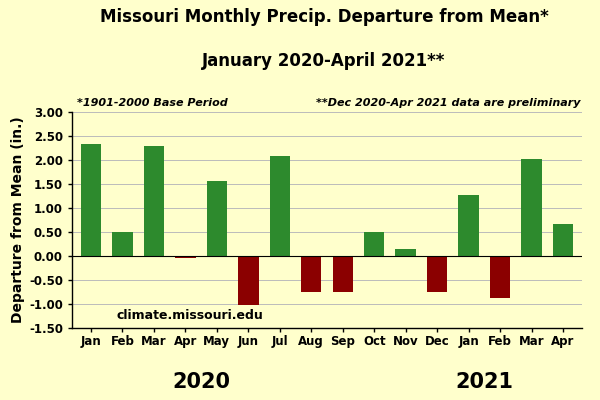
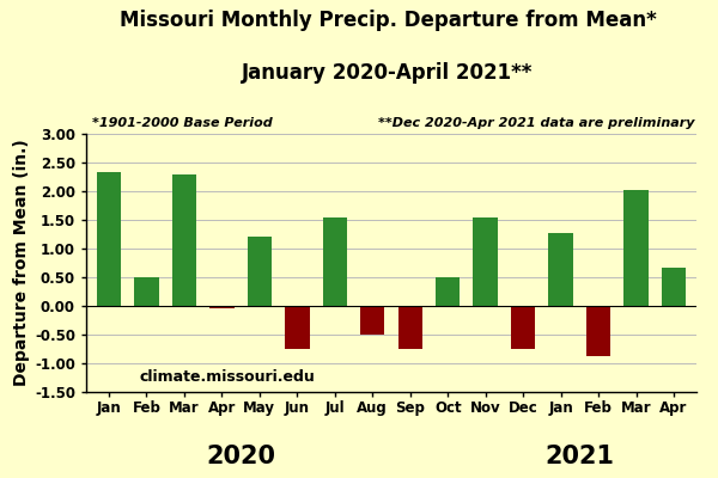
May: 1.56 -> 1.20
Jun: -1.02 -> -0.75
Jul: 2.08 -> 1.55
Aug: -0.75 -> -0.50
Nov: 0.14 -> 1.55
